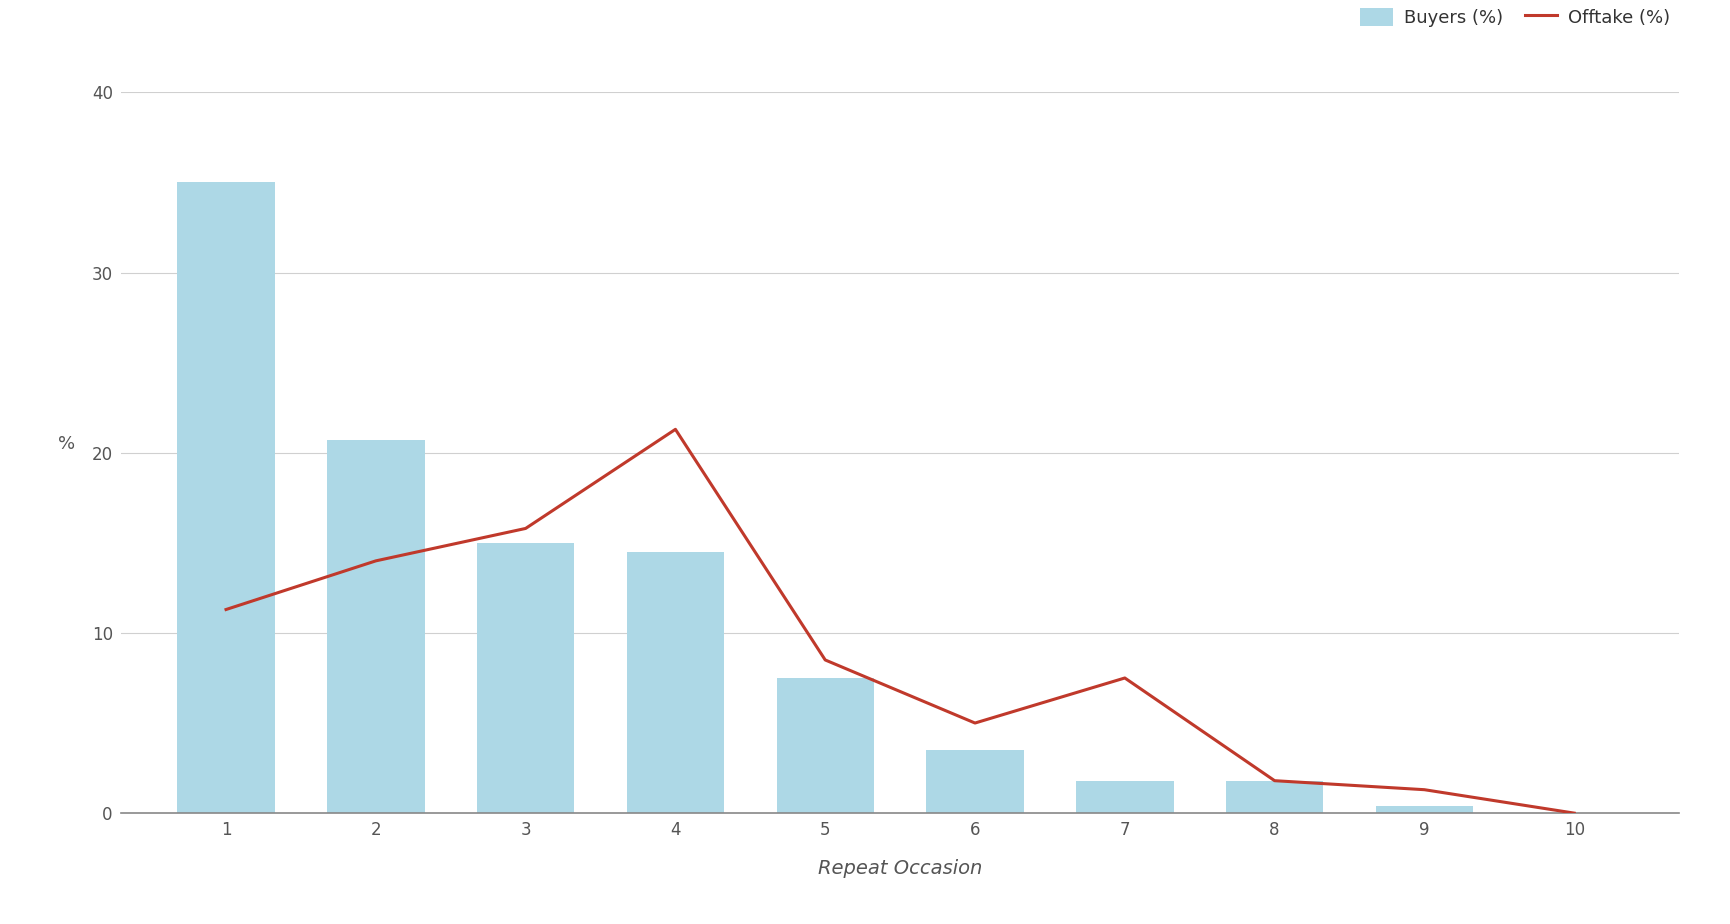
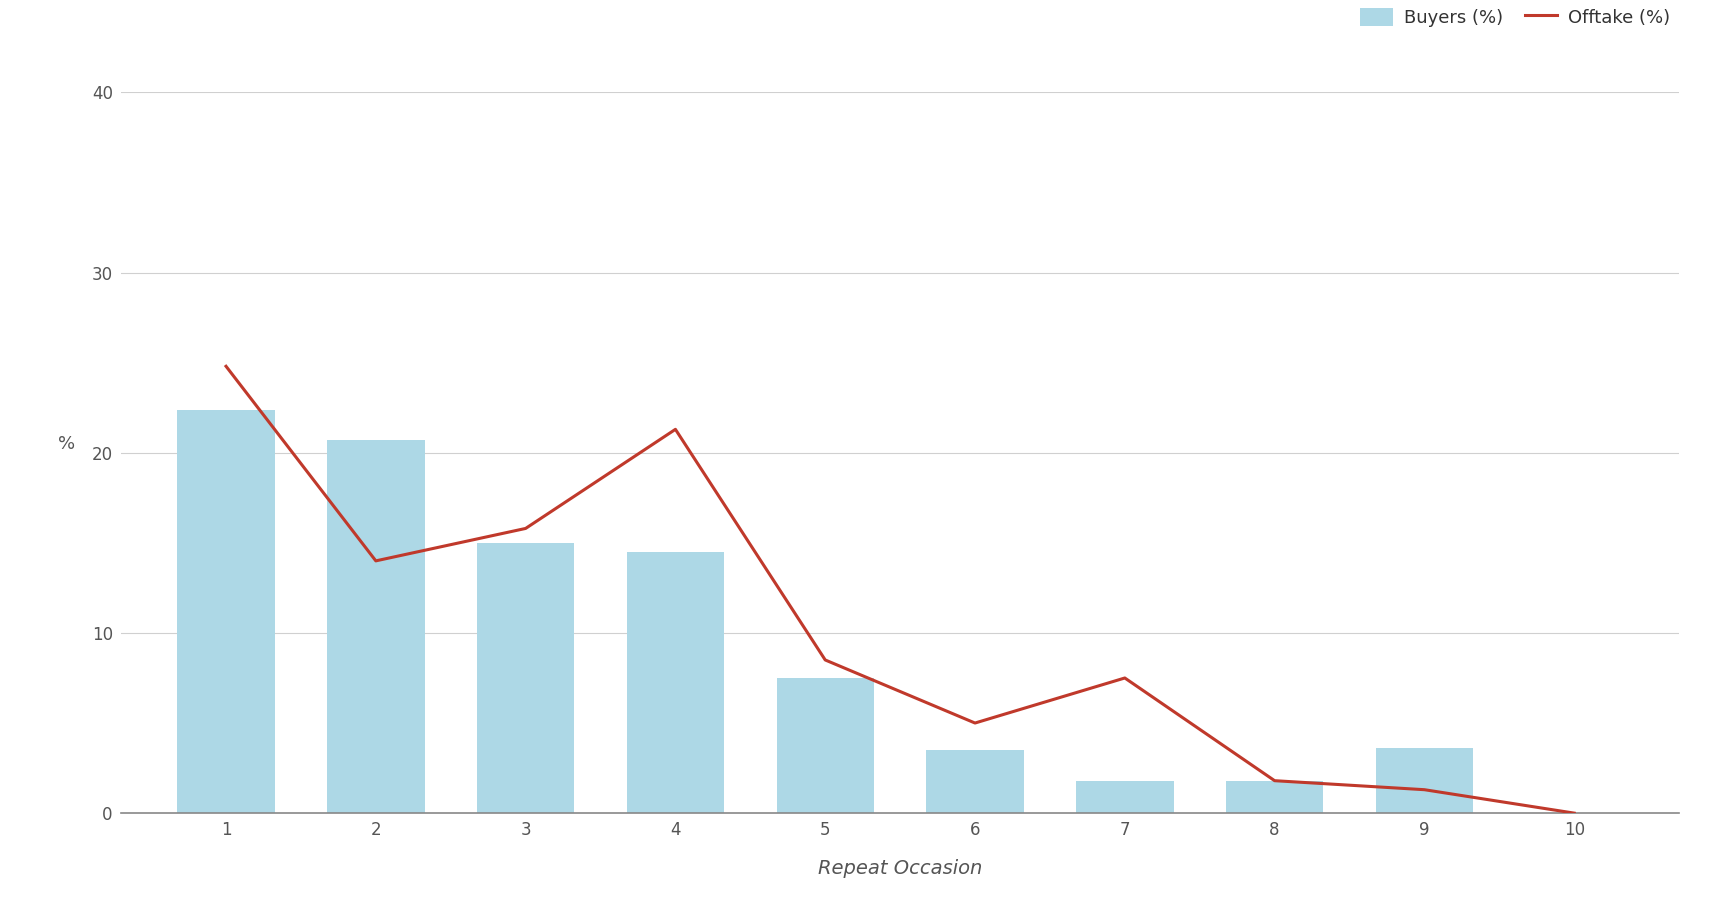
Buyers (%)/1: 35.0 -> 22.4
Offtake (%)/1: 11.3 -> 24.8
Buyers (%)/9: 0.4 -> 3.6
